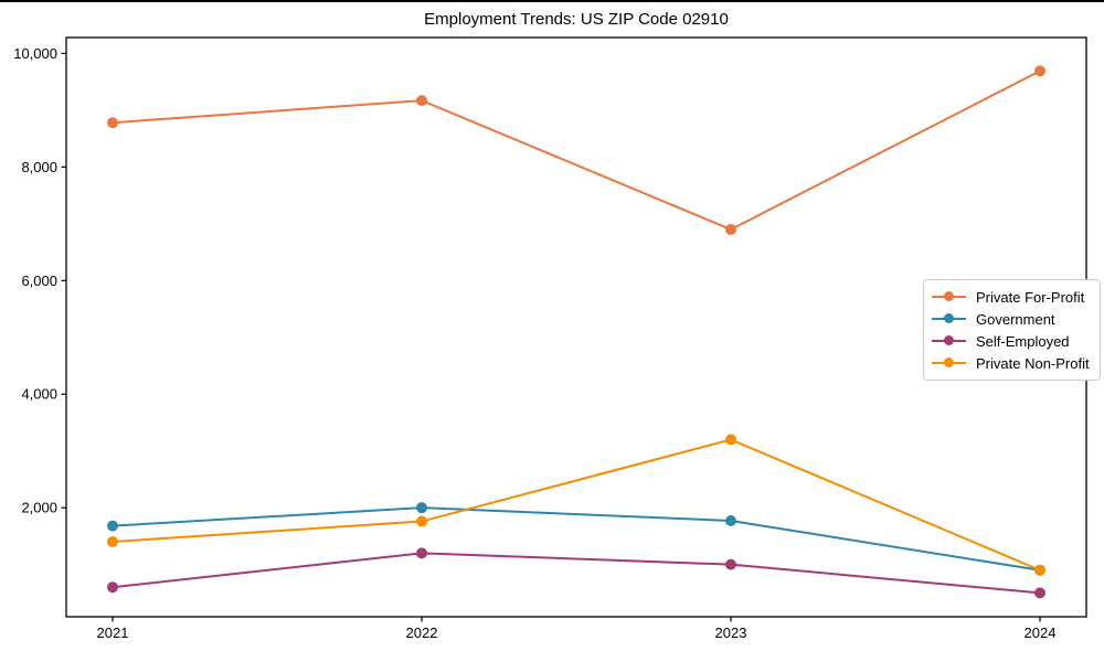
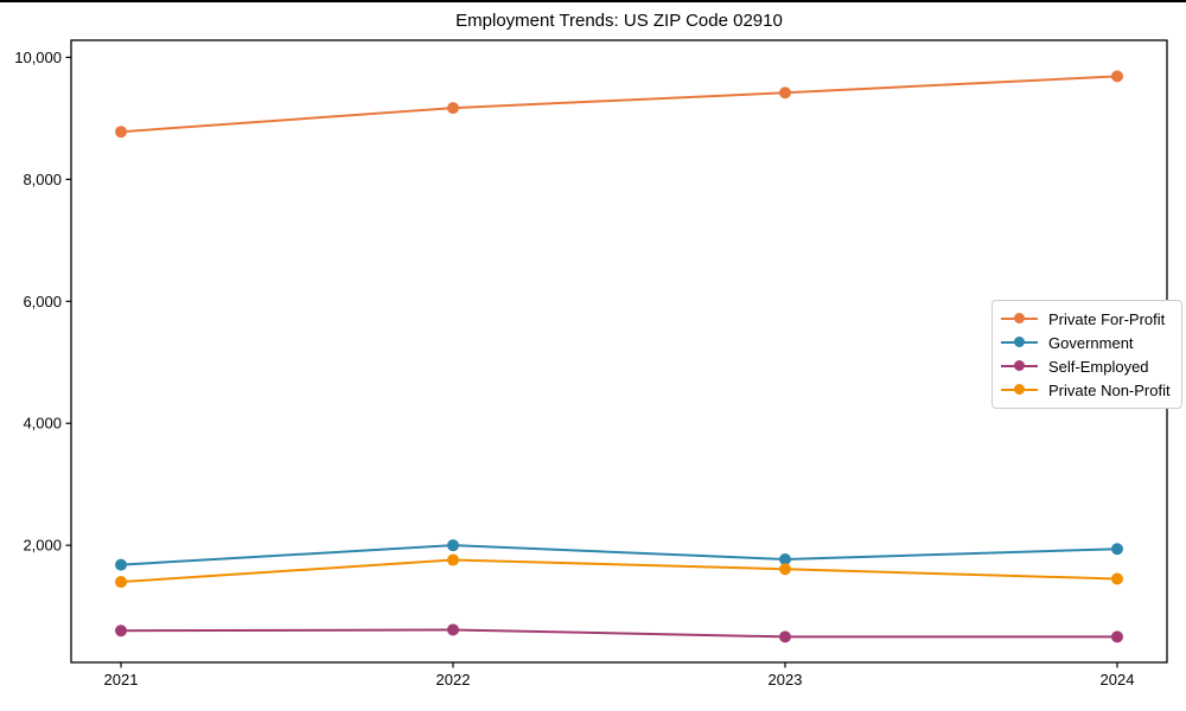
Self-Employed/2022: 1200 -> 600
Private For-Profit/2023: 6900 -> 9400
Self-Employed/2023: 1000 -> 500
Private Non-Profit/2023: 3200 -> 1600
Government/2024: 900 -> 1900
Private Non-Profit/2024: 900 -> 1400
